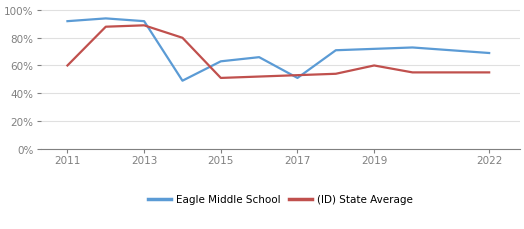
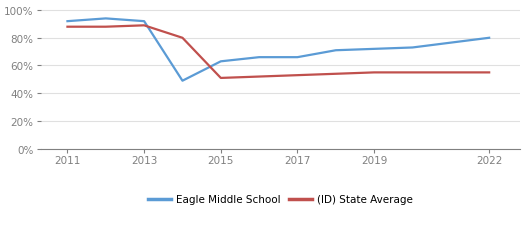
(ID) State Average/2011: 60% -> 88%
Eagle Middle School/2017: 51% -> 66%
(ID) State Average/2019: 60% -> 55%
Eagle Middle School/2022: 69% -> 80%
